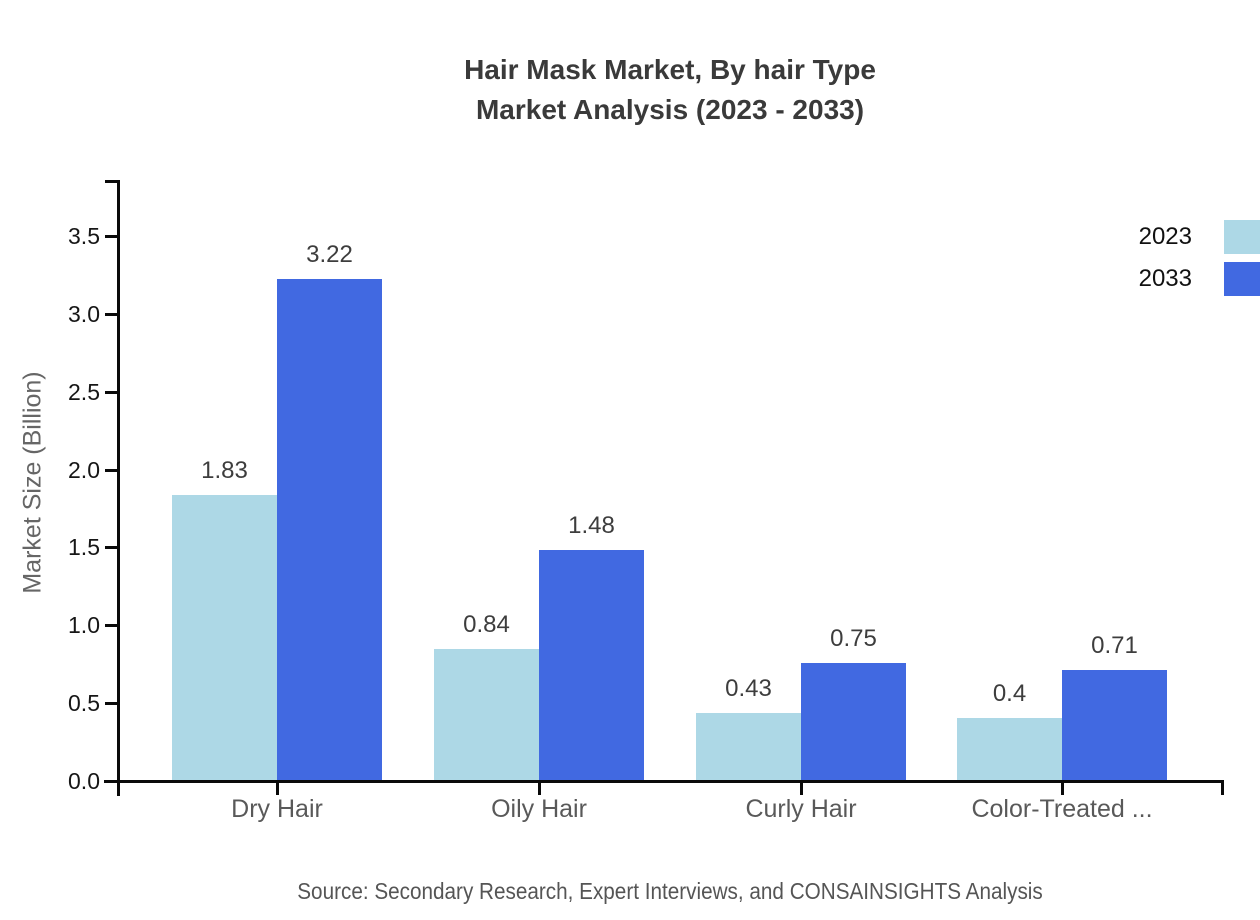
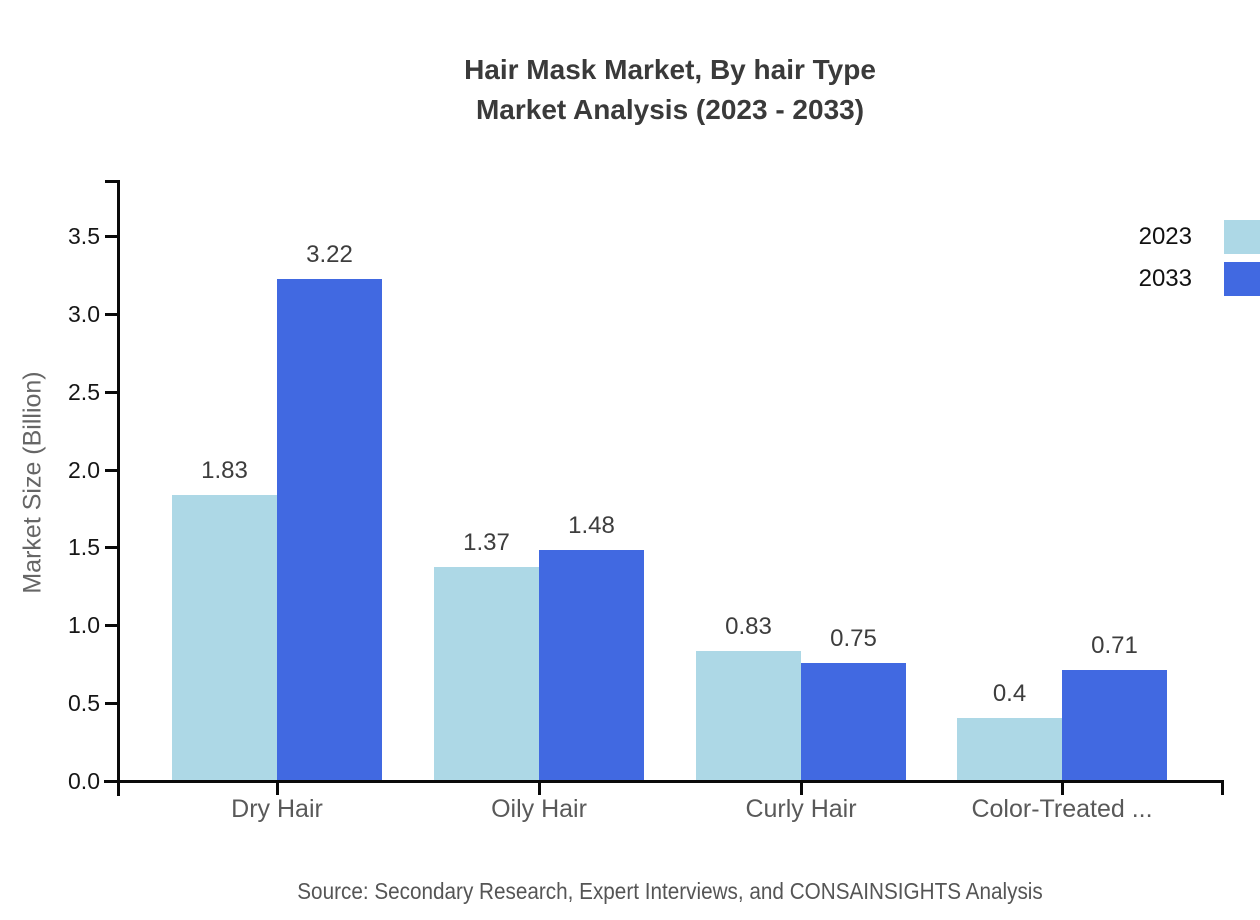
2023/Oily Hair: 0.84 -> 1.37
2023/Curly Hair: 0.43 -> 0.83
